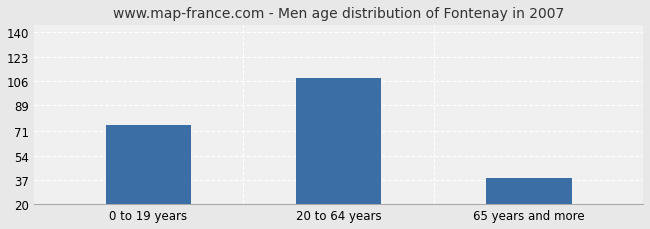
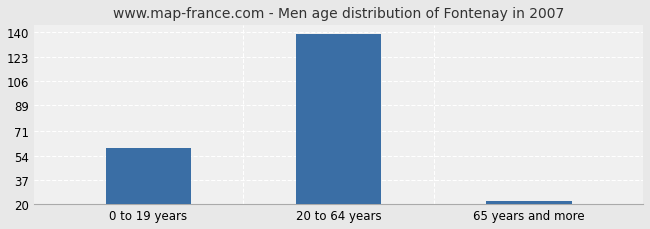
0 to 19 years: 75 -> 59
20 to 64 years: 108 -> 139
65 years and more: 38 -> 22
